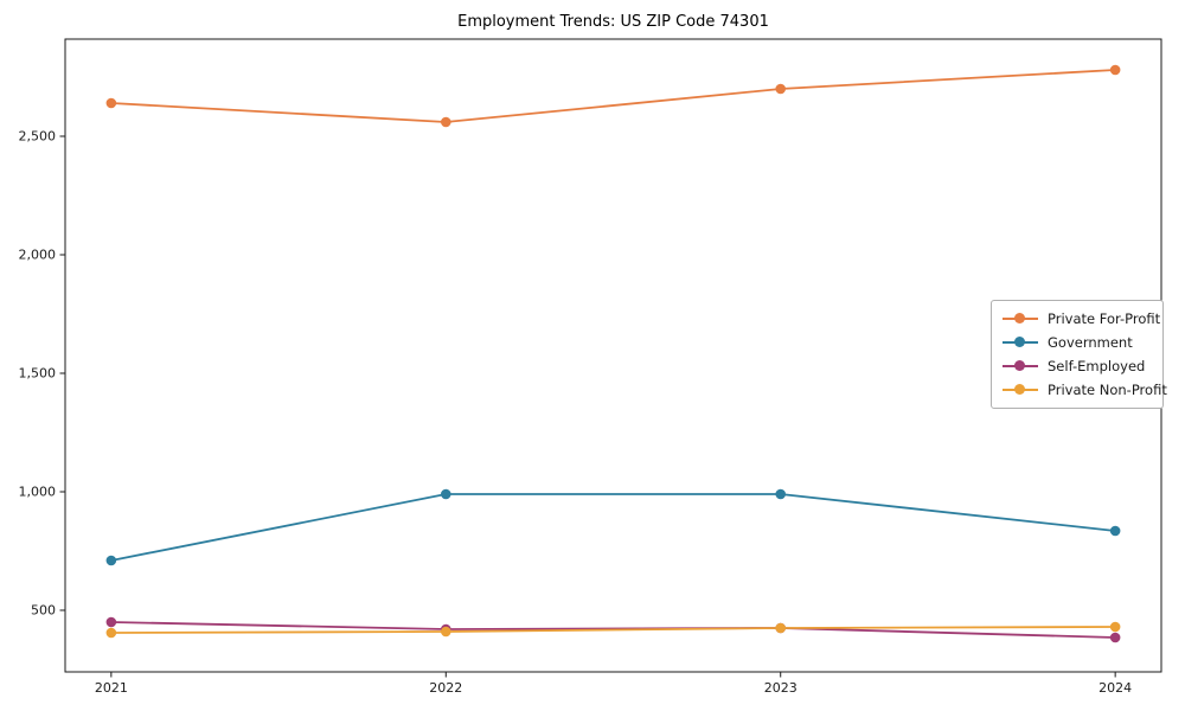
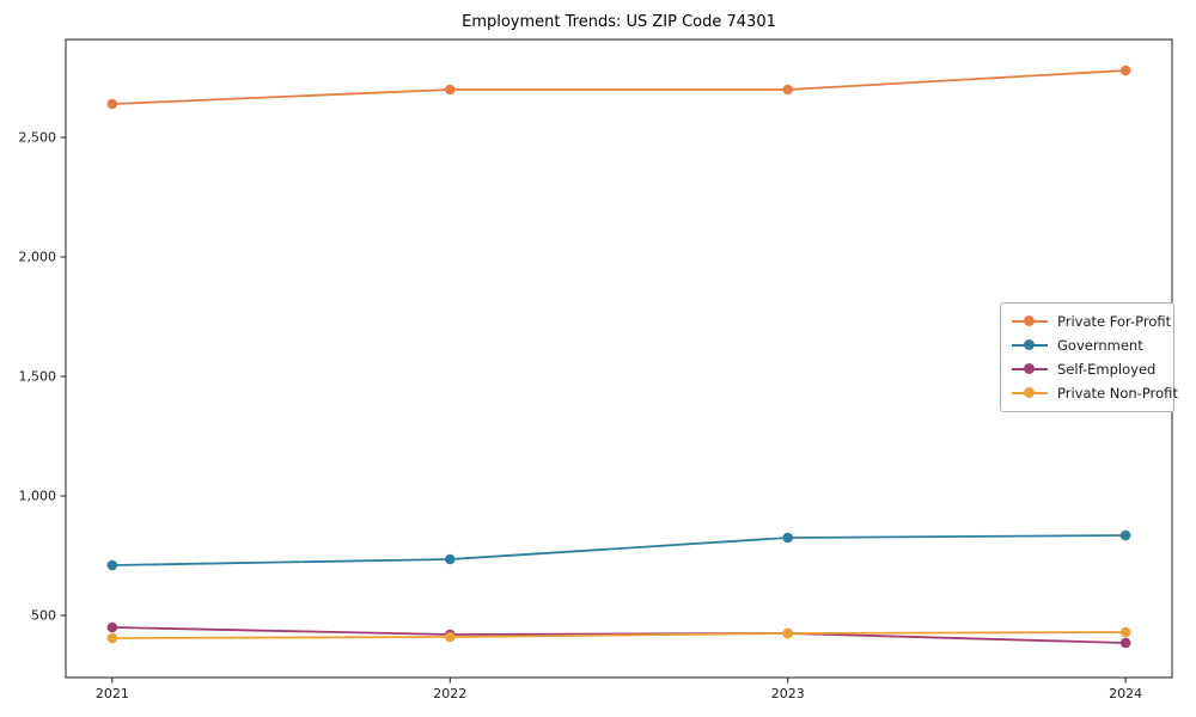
Private For-Profit/2022: 2560 -> 2700
Government/2022: 990 -> 740
Government/2023: 990 -> 820
